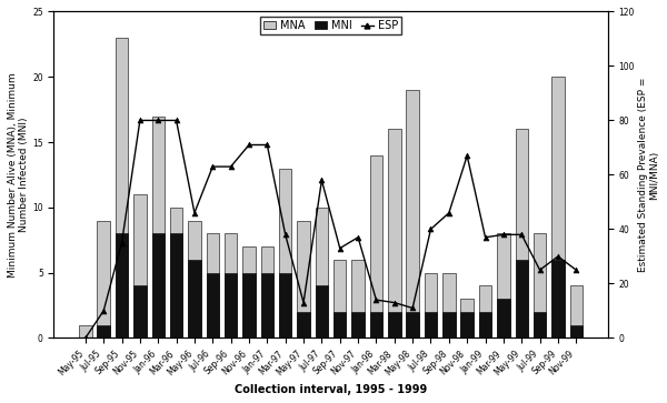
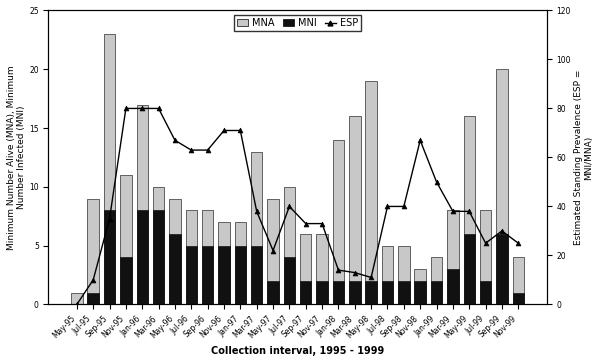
ESP/May-96: 46 -> 67
ESP/May-97: 13 -> 22
ESP/Jul-97: 58 -> 40
ESP/Nov-97: 37 -> 33
ESP/Sep-98: 46 -> 40
ESP/Jan-99: 37 -> 50
